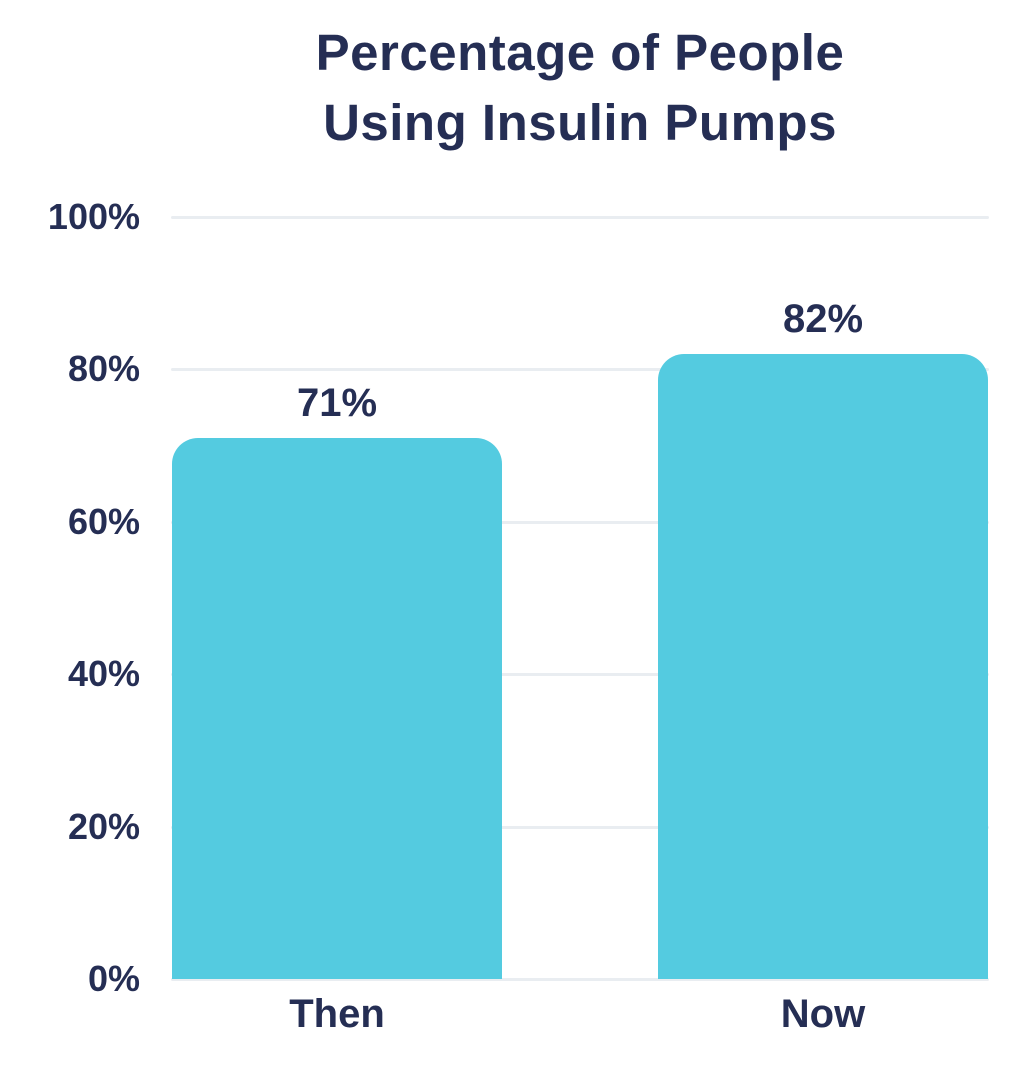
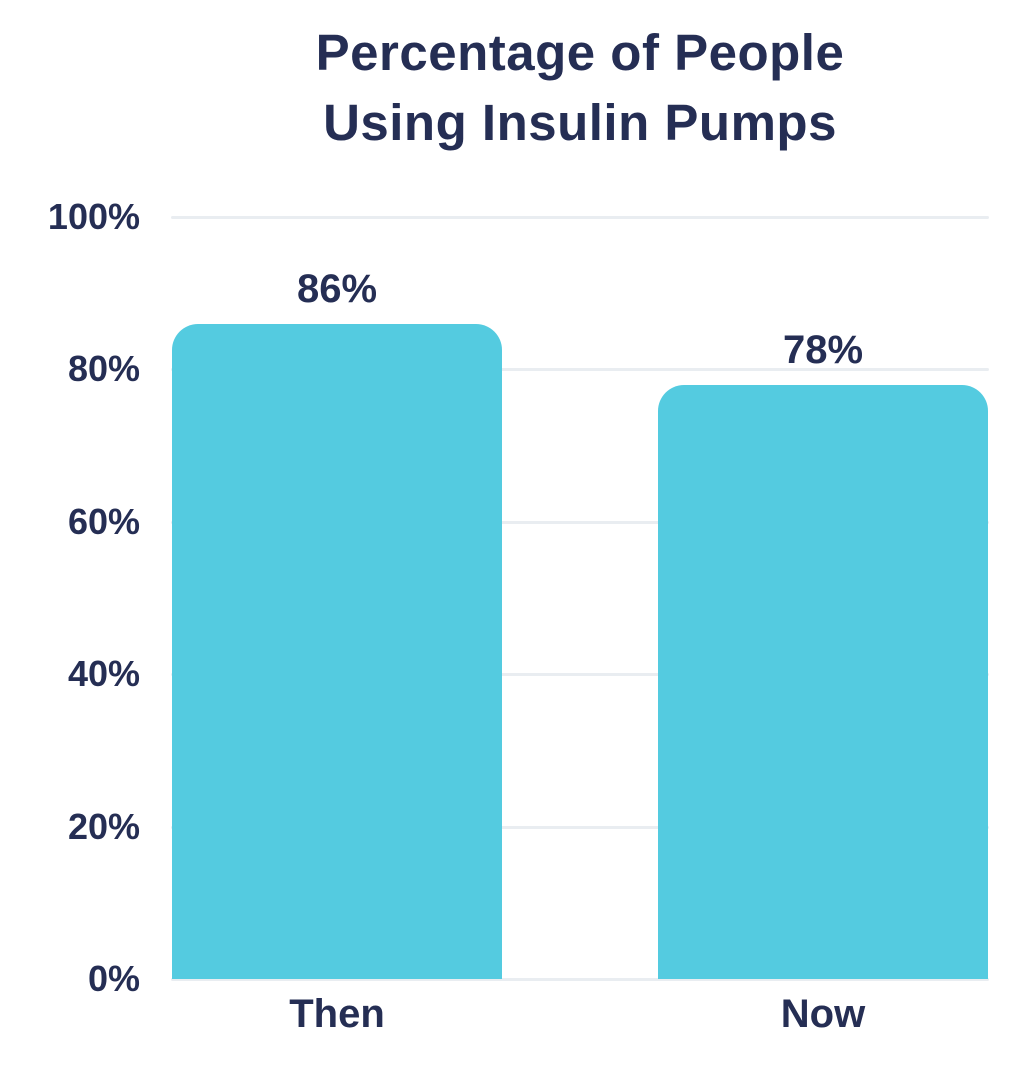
Then: 71% -> 86%
Now: 82% -> 78%
